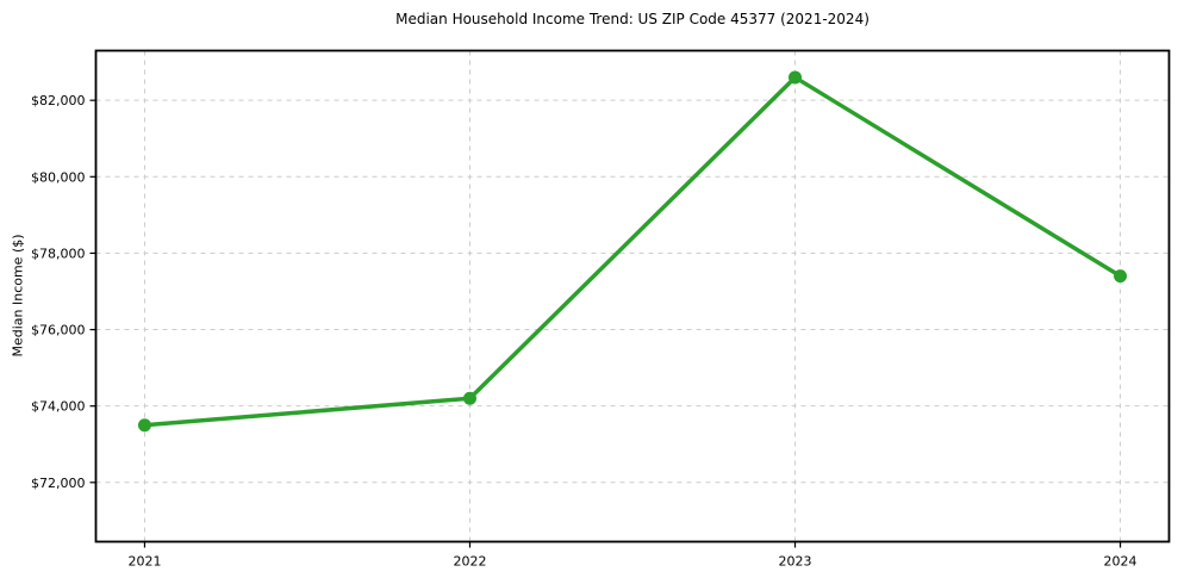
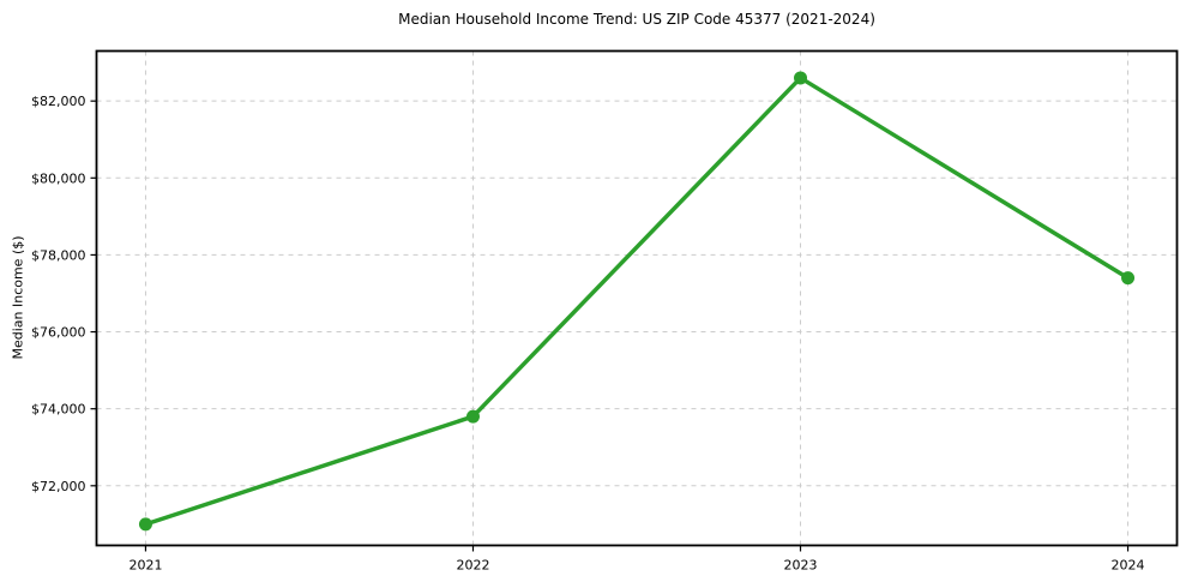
2021: $73500 -> $71000
2022: $74200 -> $73800
